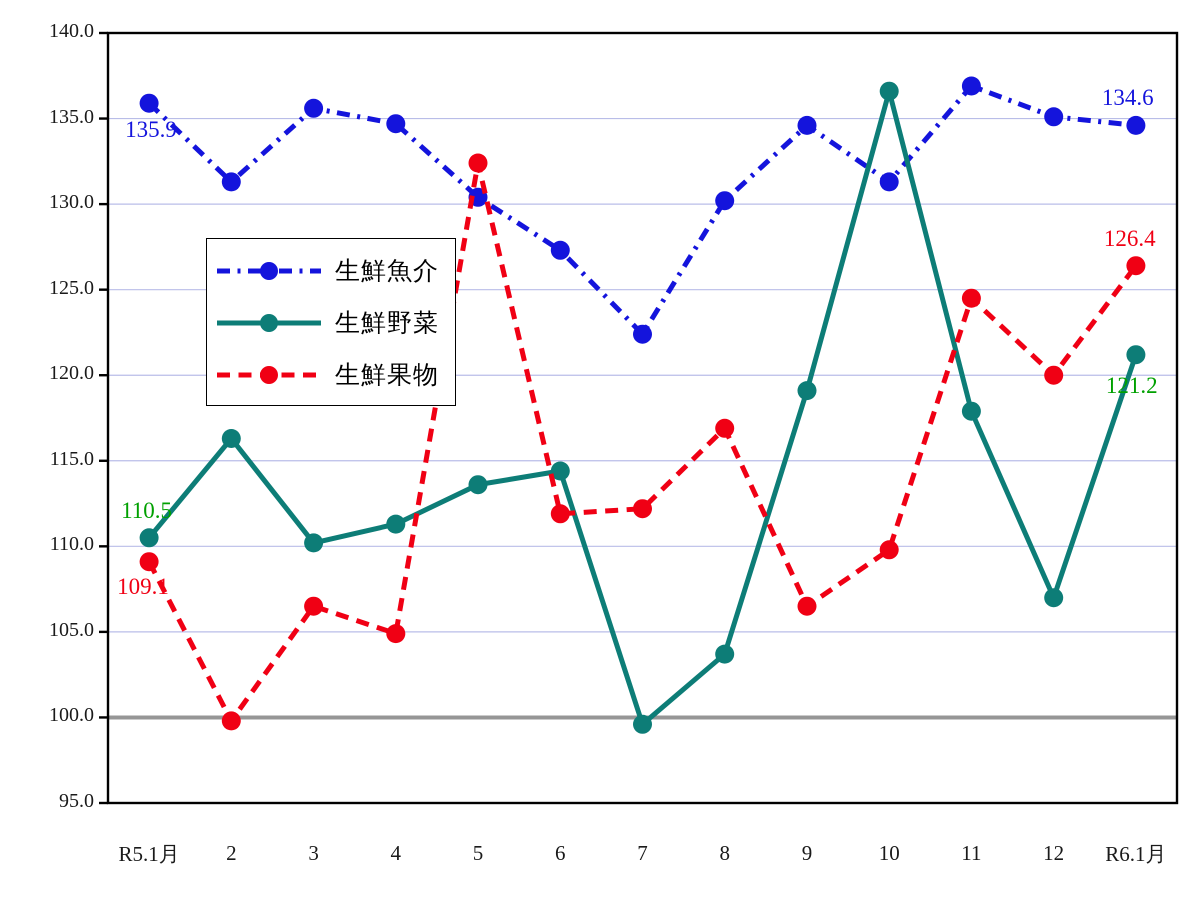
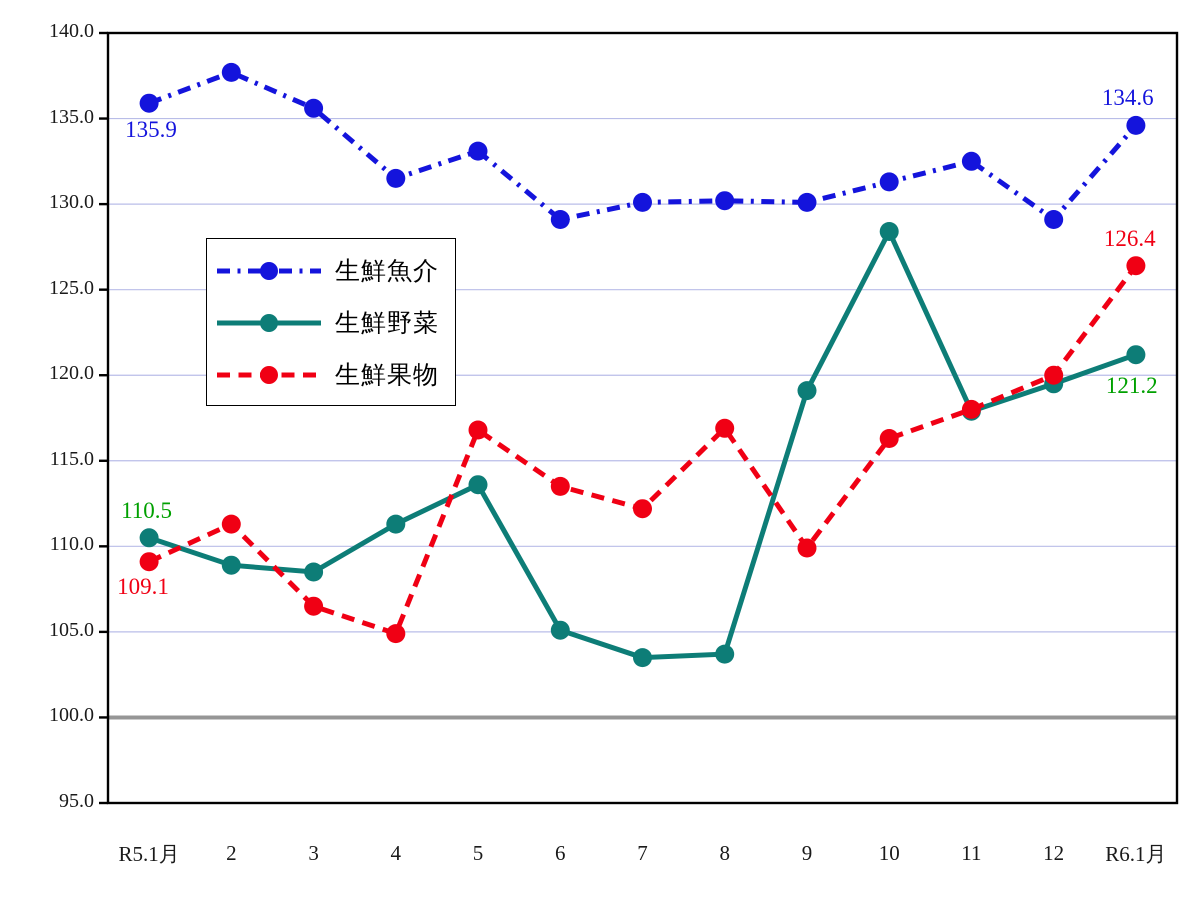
生鮮魚介/2: 131.3 -> 137.7
生鮮野菜/2: 116.3 -> 108.9
生鮮果物/2: 99.8 -> 111.3
生鮮野菜/3: 110.2 -> 108.5
生鮮魚介/4: 134.7 -> 131.5
生鮮魚介/5: 130.4 -> 133.1
生鮮果物/5: 132.4 -> 116.8
生鮮魚介/6: 127.3 -> 129.1
生鮮野菜/6: 114.4 -> 105.1
生鮮果物/6: 111.9 -> 113.5
生鮮魚介/7: 122.4 -> 130.1
生鮮野菜/7: 99.6 -> 103.5
生鮮魚介/9: 134.6 -> 130.1
生鮮果物/9: 106.5 -> 109.9
生鮮野菜/10: 136.6 -> 128.4
生鮮果物/10: 109.8 -> 116.3
生鮮魚介/11: 136.9 -> 132.5
生鮮果物/11: 124.5 -> 118.0
生鮮魚介/12: 135.1 -> 129.1
生鮮野菜/12: 107.0 -> 119.5
